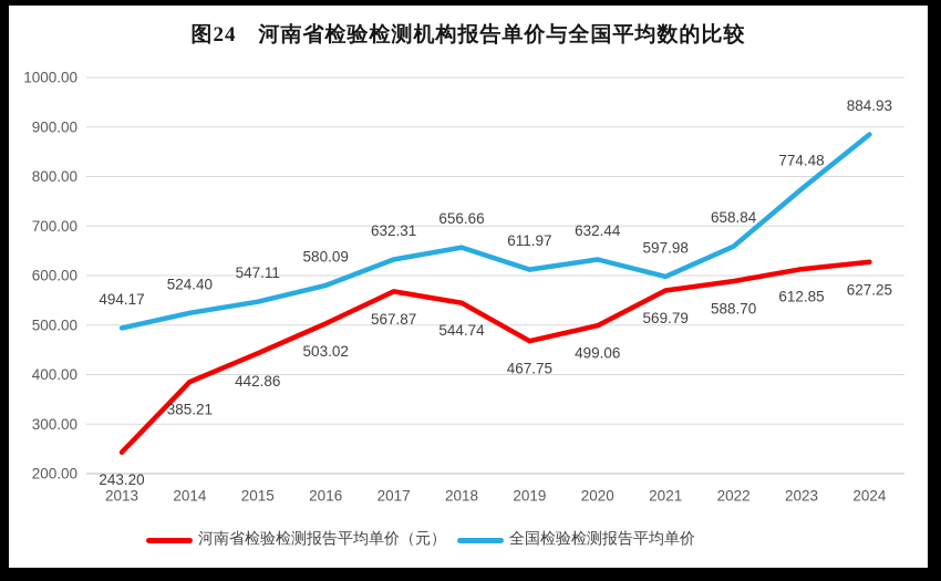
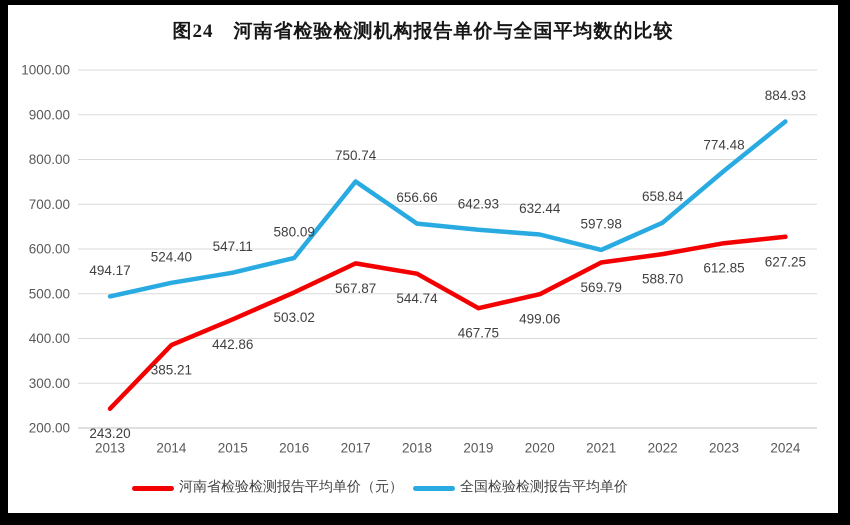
全国检验检测报告平均单价/2017: 632.31 -> 750.74
全国检验检测报告平均单价/2019: 611.97 -> 642.93
